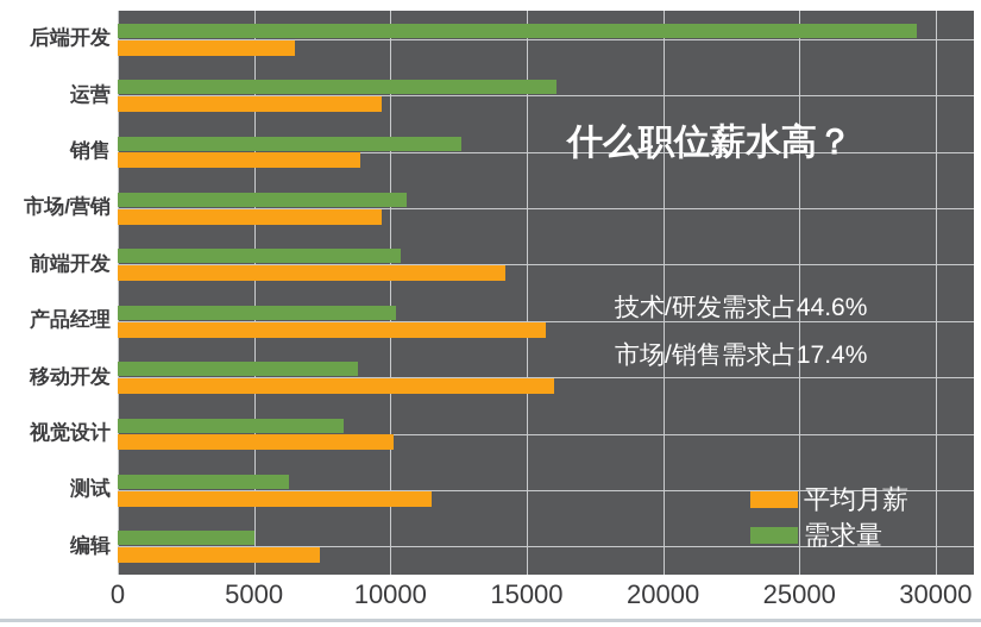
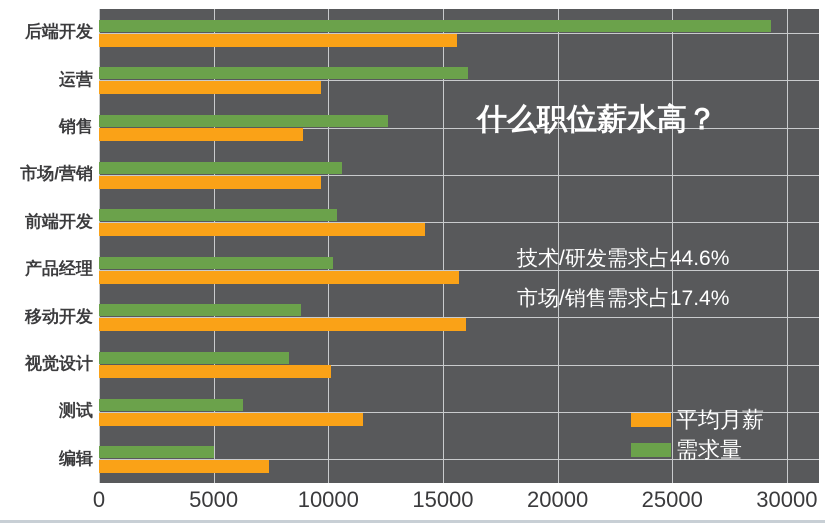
平均月薪/后端开发: 6500 -> 15600
